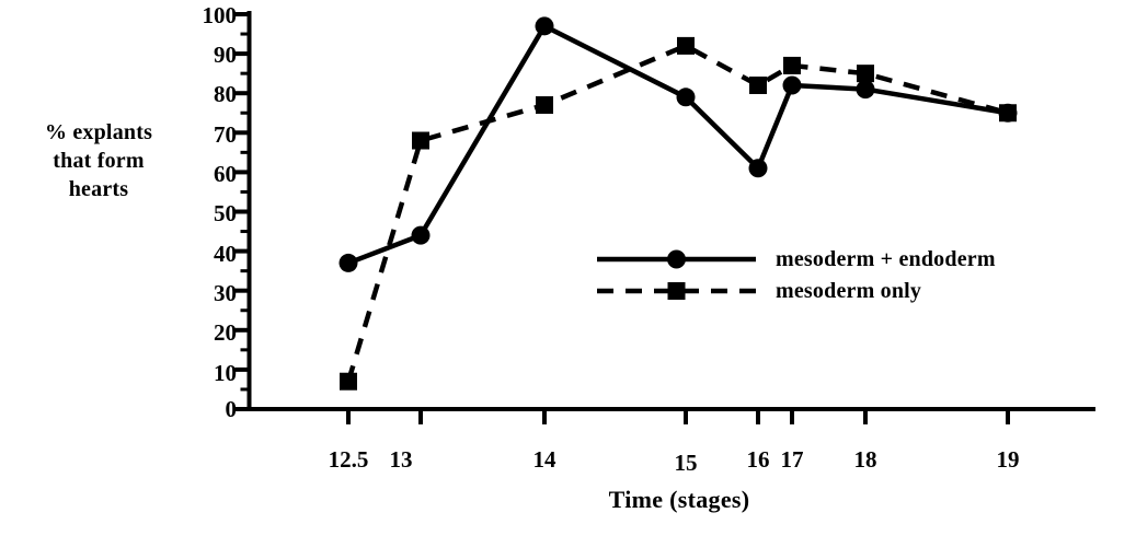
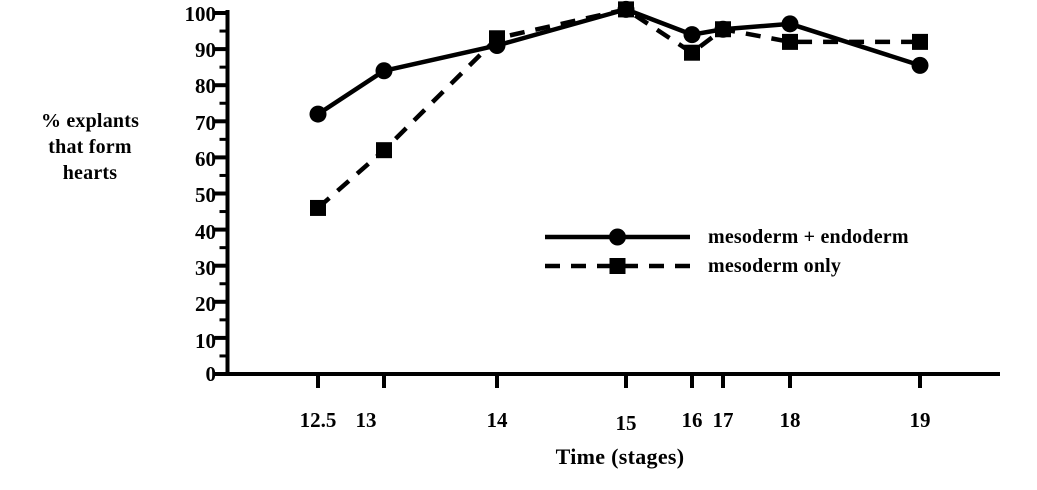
mesoderm + endoderm/12.5: 37 -> 72
mesoderm only/12.5: 7 -> 46
mesoderm + endoderm/13: 44 -> 84
mesoderm only/13: 68 -> 62
mesoderm + endoderm/14: 97 -> 91
mesoderm only/14: 77 -> 93
mesoderm + endoderm/15: 79 -> 101
mesoderm only/15: 92 -> 101
mesoderm + endoderm/16: 61 -> 94
mesoderm only/16: 82 -> 89
mesoderm + endoderm/17: 82 -> 96
mesoderm only/17: 87 -> 96
mesoderm + endoderm/18: 81 -> 97
mesoderm only/18: 85 -> 92
mesoderm + endoderm/19: 75 -> 86
mesoderm only/19: 75 -> 92
